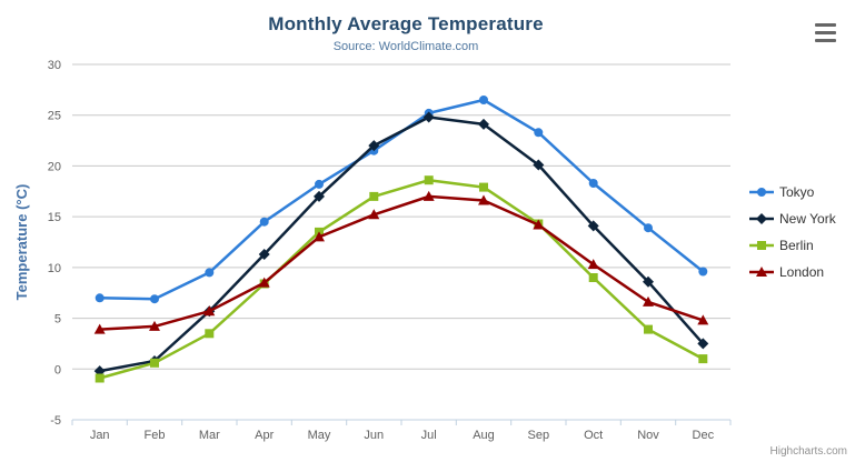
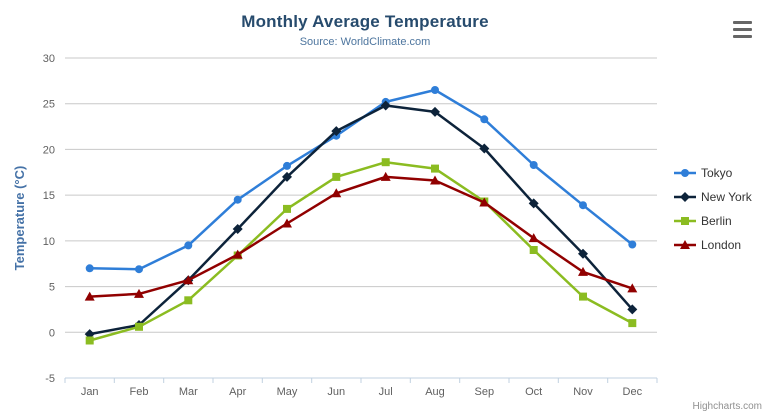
London/May: 13 -> 12
